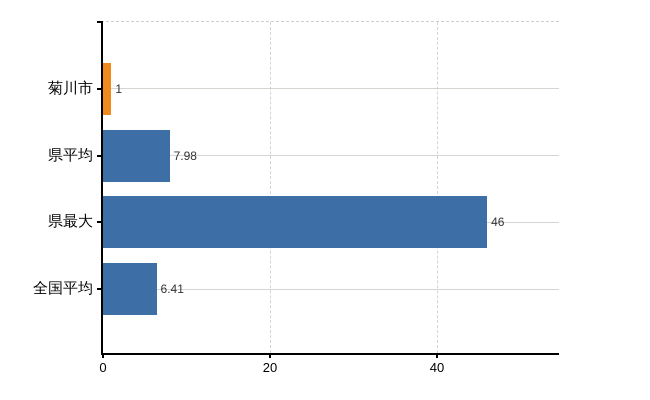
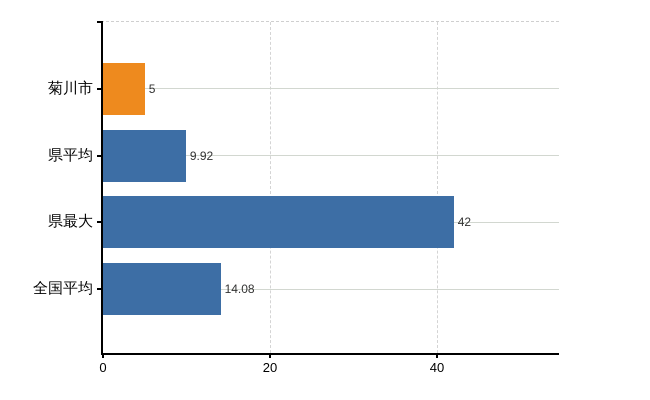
菊川市: 1 -> 5
県平均: 7.98 -> 9.92
県最大: 46 -> 42
全国平均: 6.41 -> 14.08
